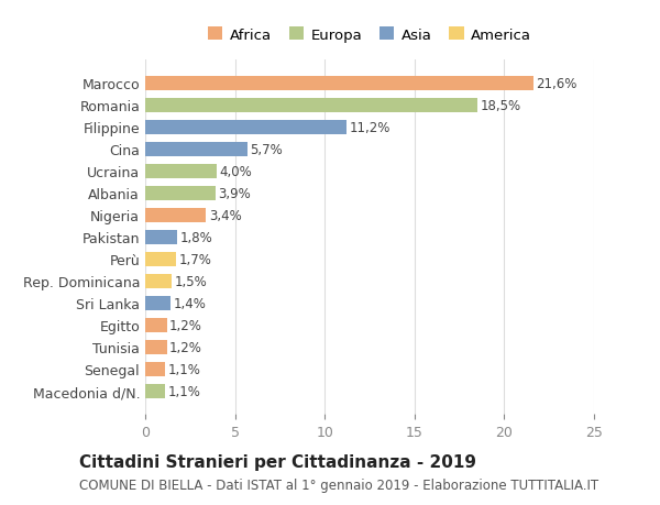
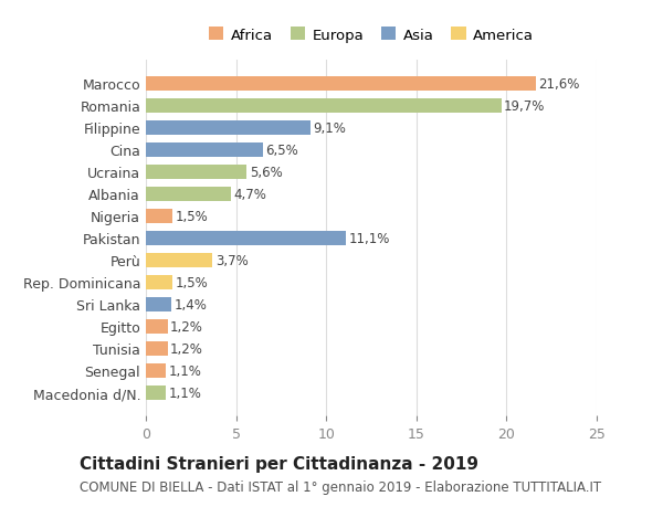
Romania: 18,5% -> 19,7%
Filippine: 11,2% -> 9,1%
Cina: 5,7% -> 6,5%
Ucraina: 4,0% -> 5,6%
Albania: 3,9% -> 4,7%
Nigeria: 3,4% -> 1,5%
Pakistan: 1,8% -> 11,1%
Perù: 1,7% -> 3,7%
